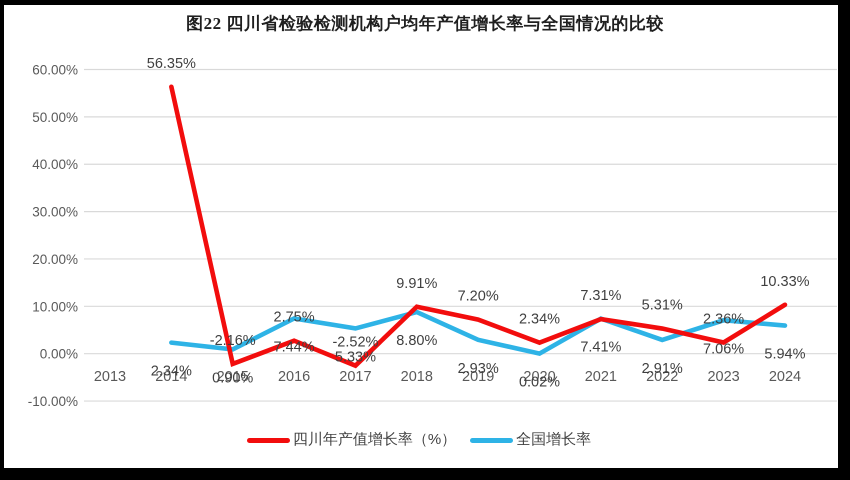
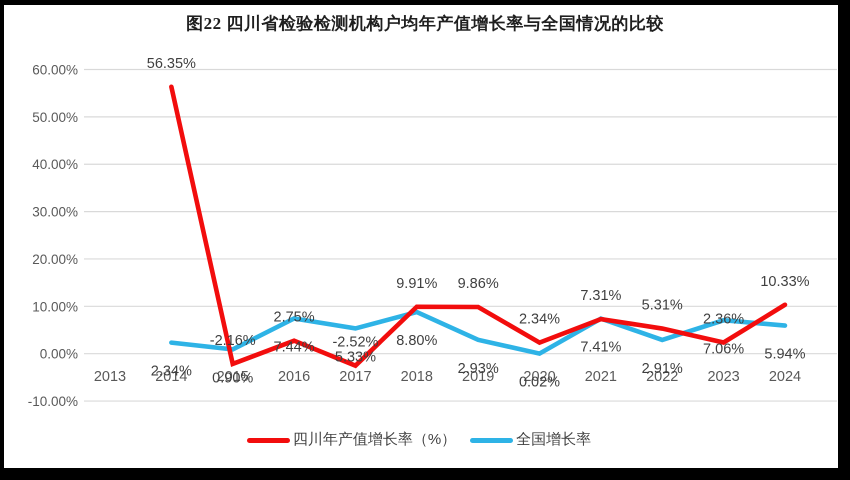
四川年产值增长率（%）/2019: 7.20% -> 9.86%
